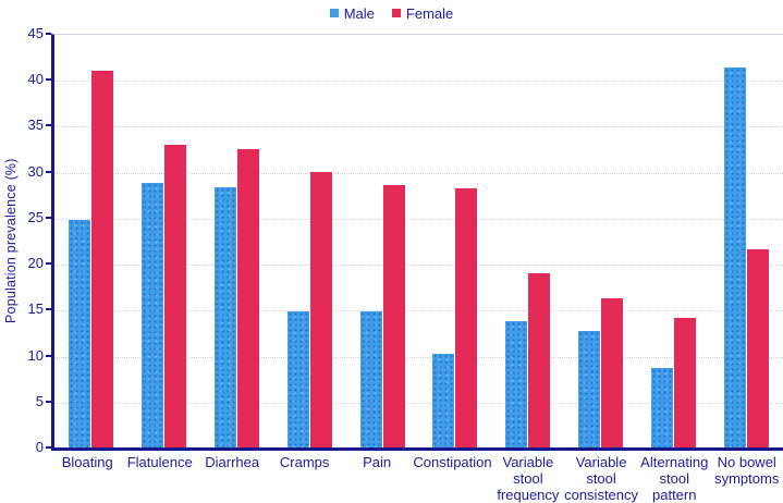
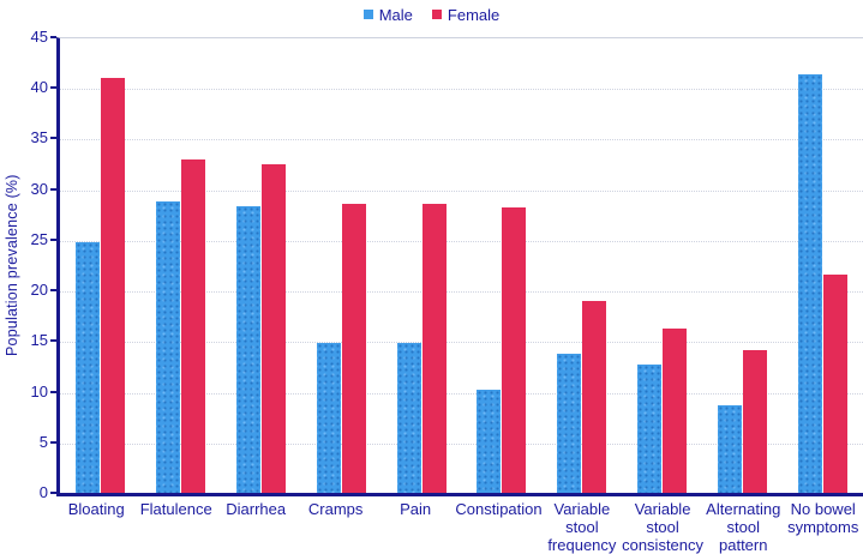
Female/Cramps: 30 -> 28
